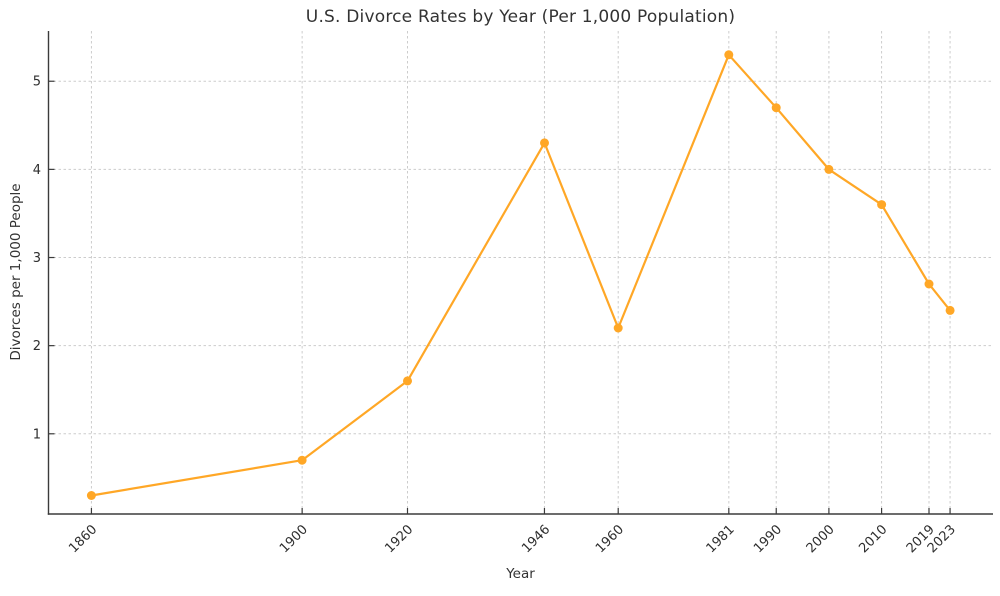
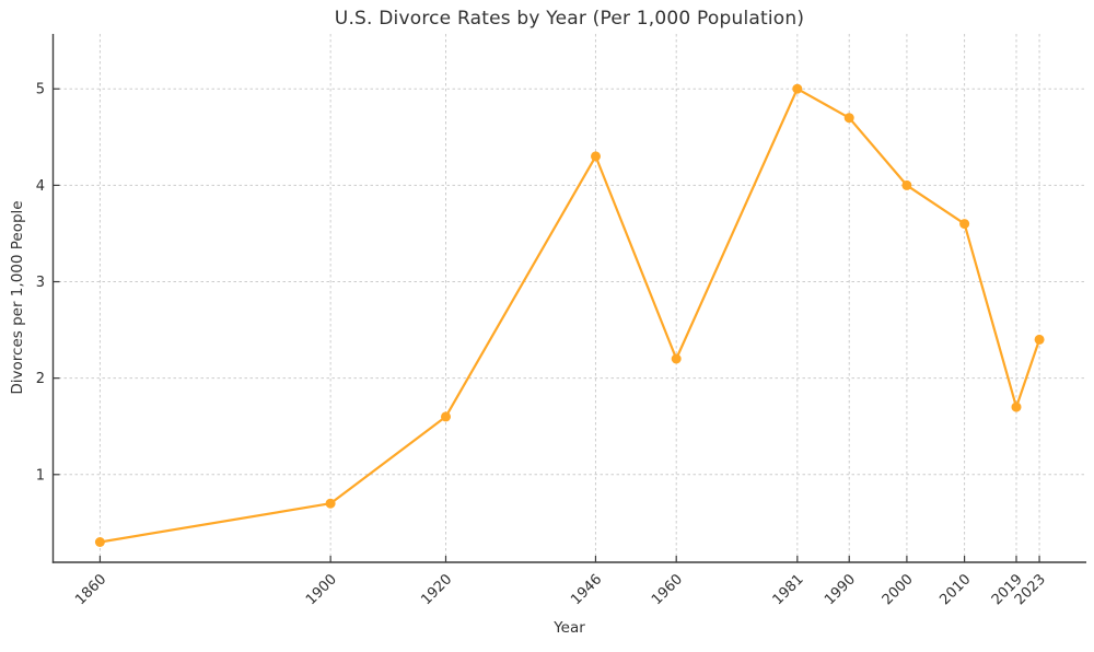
1981: 5.3 -> 5.0
2019: 2.7 -> 1.7
